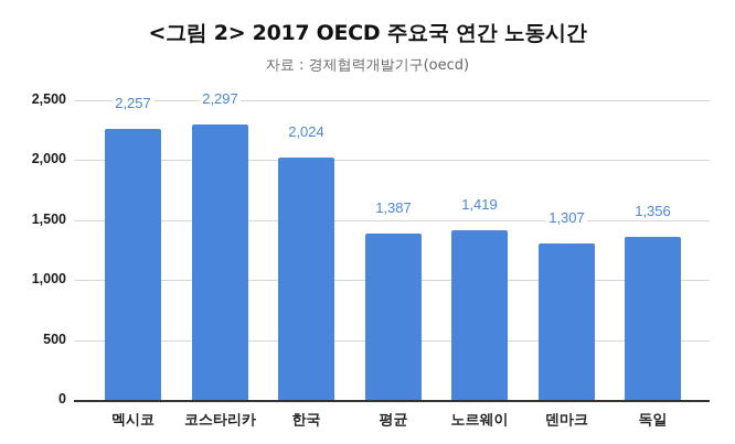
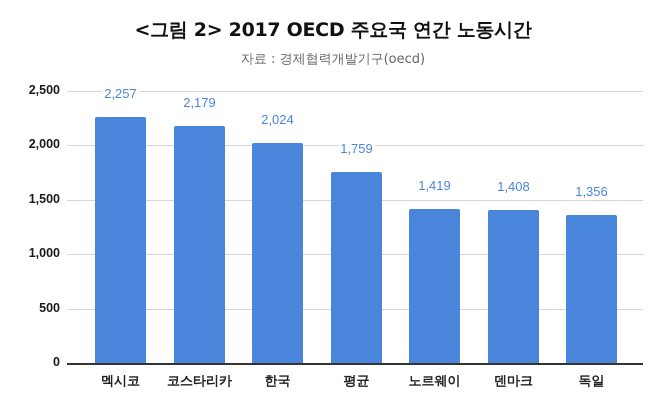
코스타리카: 2,297 -> 2,179
평균: 1,387 -> 1,759
덴마크: 1,307 -> 1,408
